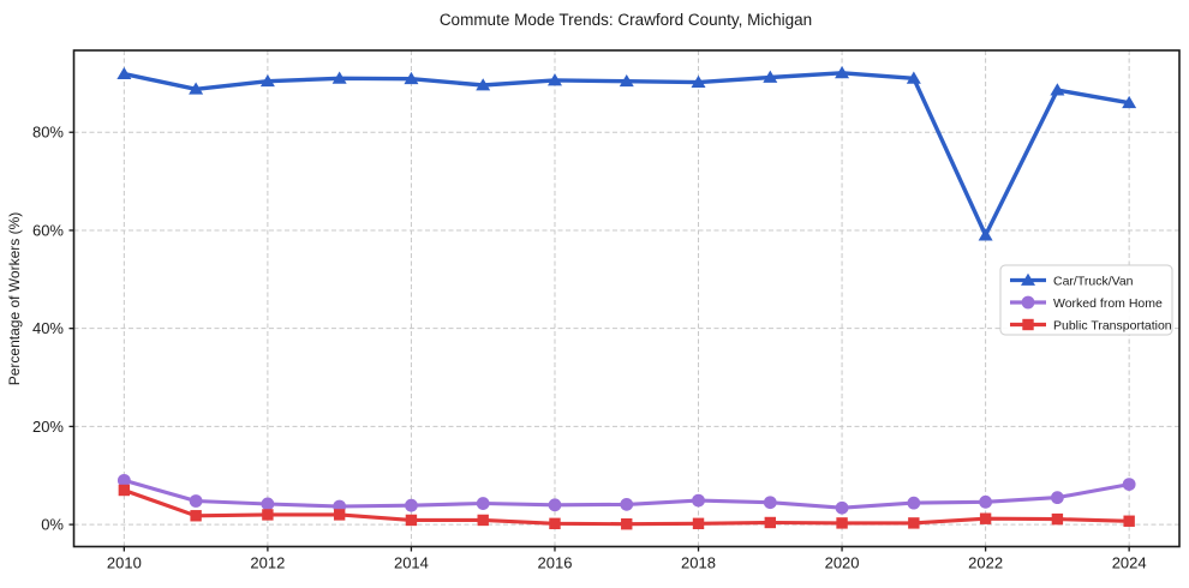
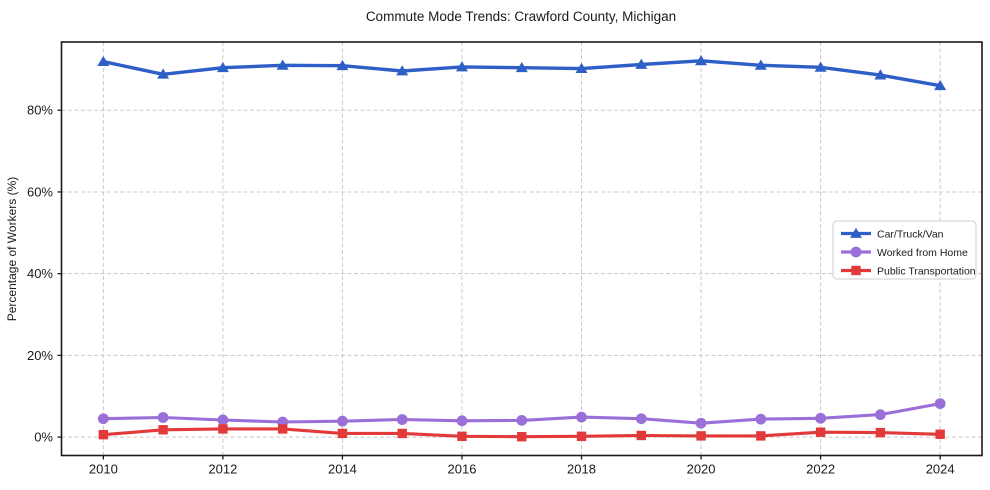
Worked from Home/2010: 9% -> 4%
Public Transportation/2010: 7% -> 1%
Car/Truck/Van/2022: 59% -> 90%
